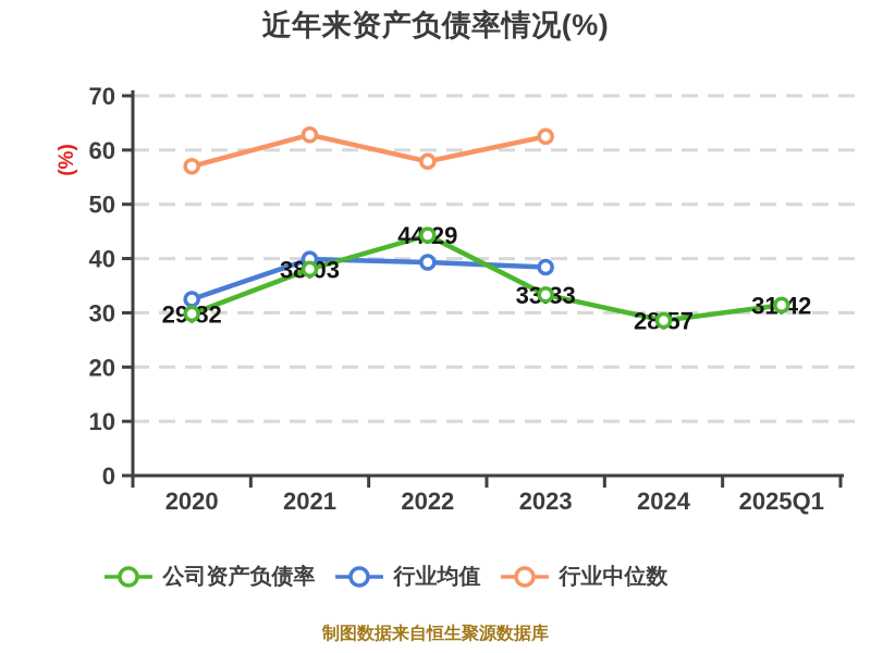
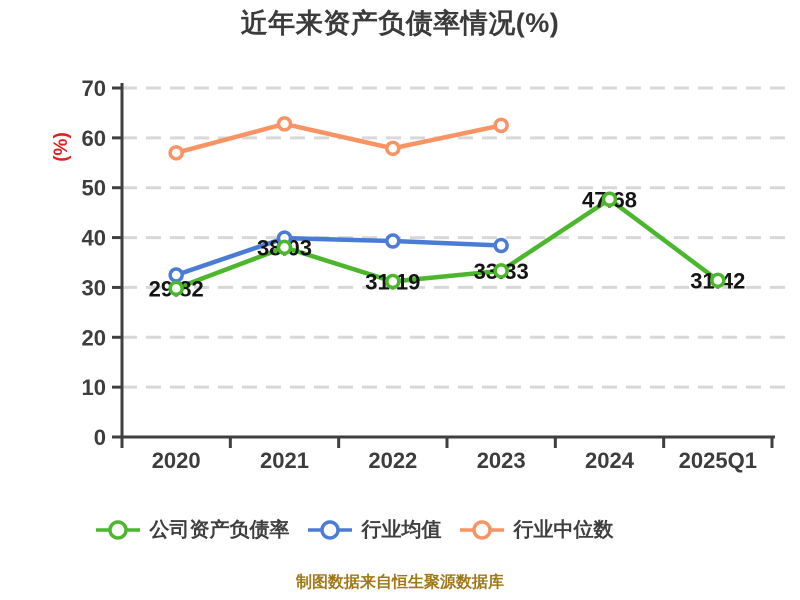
公司资产负债率/2022: 44.29 -> 31.19
公司资产负债率/2024: 28.57 -> 47.68
